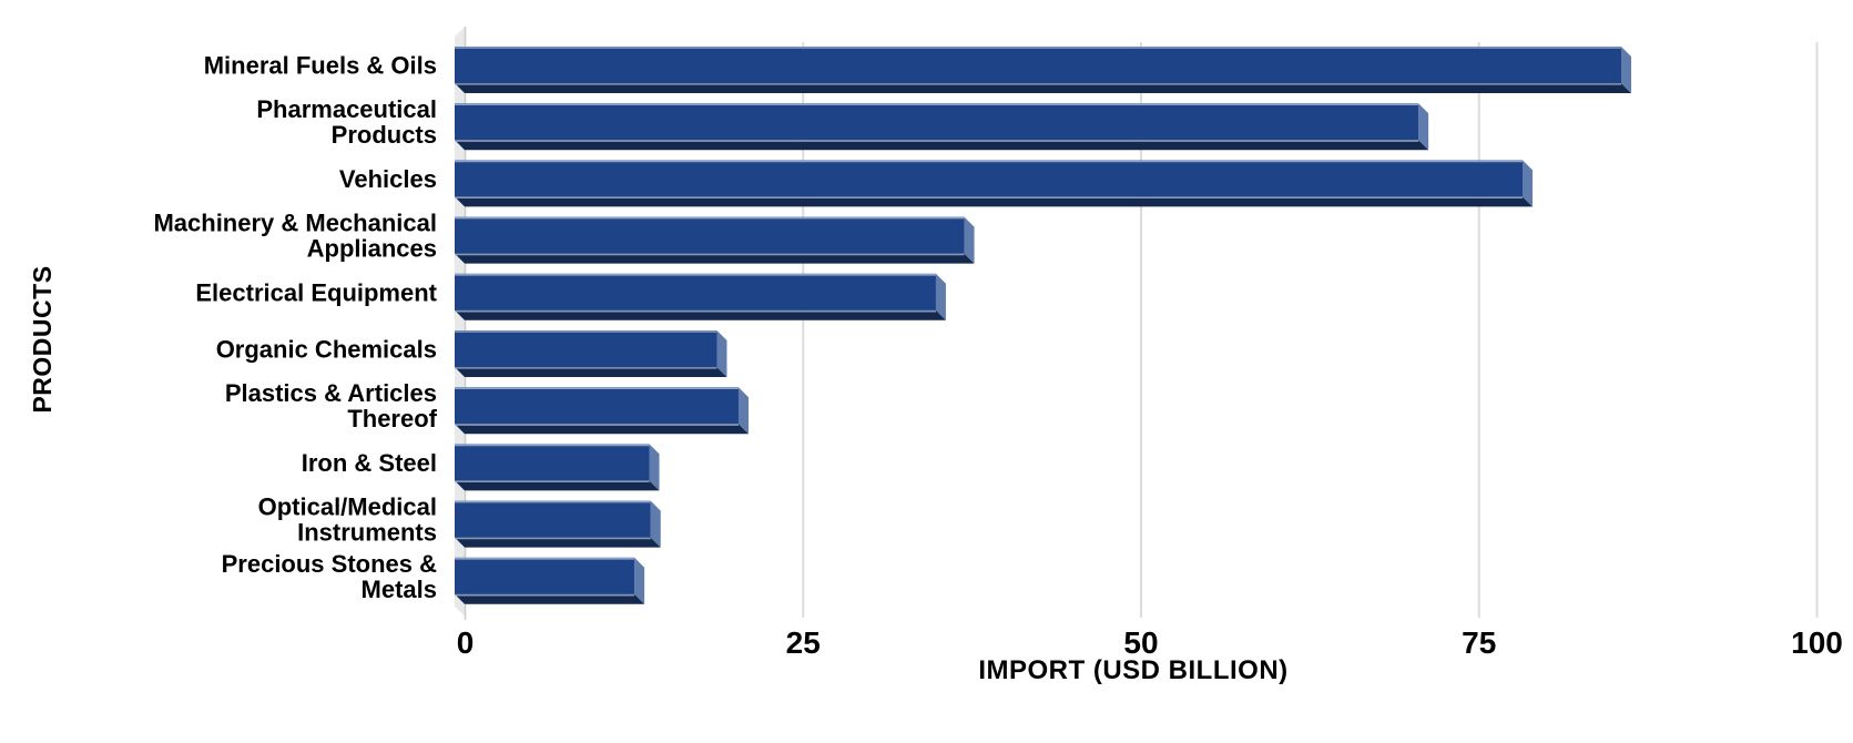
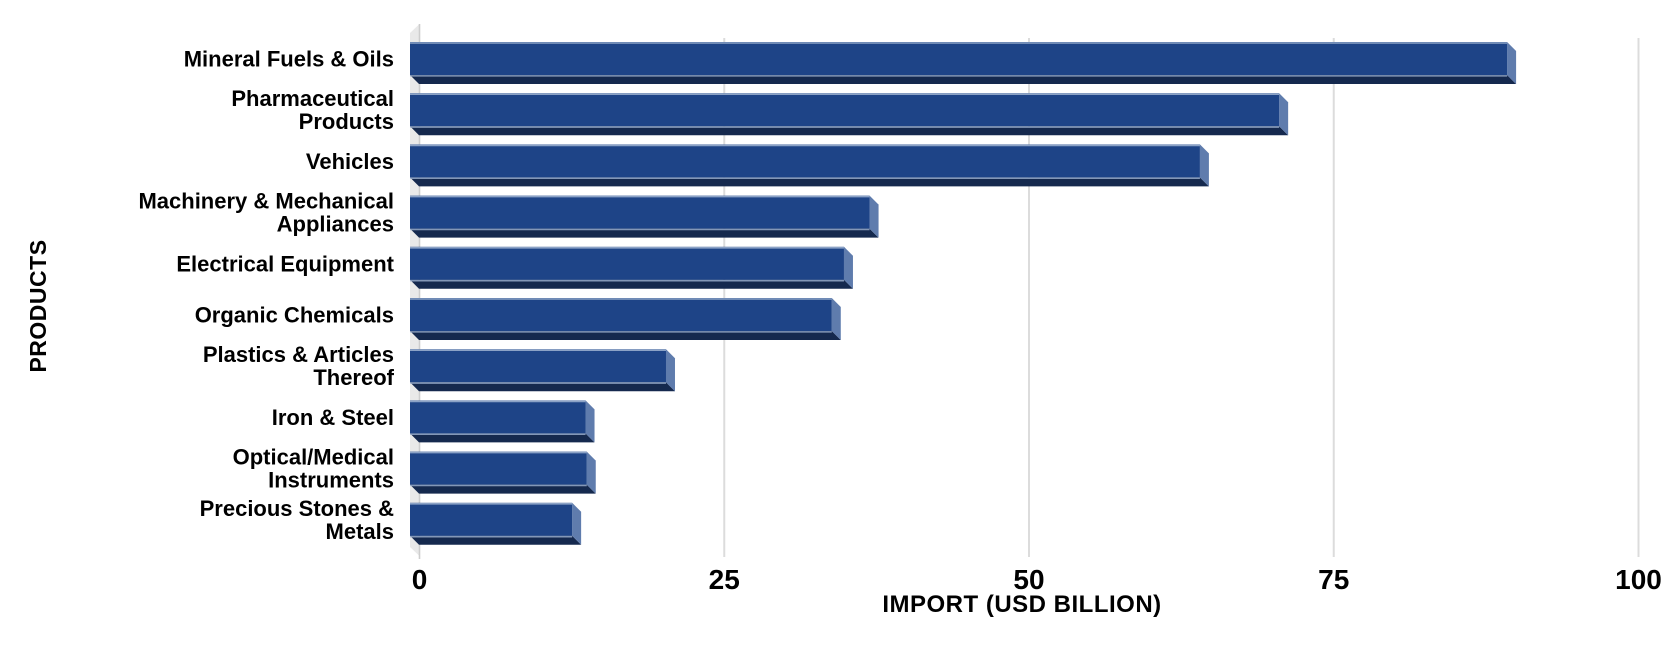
Mineral Fuels & Oils: 86.3 -> 90.0
Vehicles: 79.0 -> 64.8
Organic Chemicals: 19.4 -> 34.6
